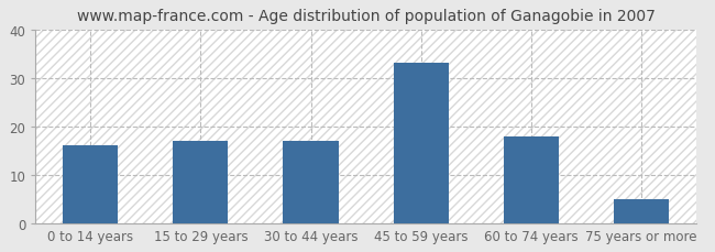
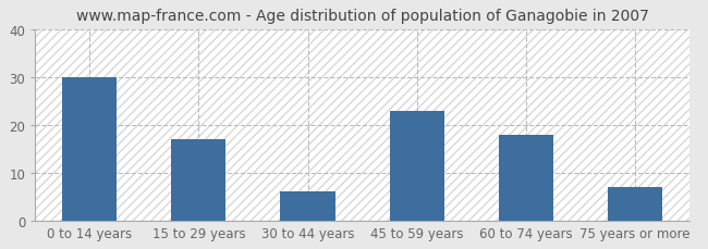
0 to 14 years: 16 -> 30
30 to 44 years: 17 -> 6
45 to 59 years: 33 -> 23
75 years or more: 5 -> 7
